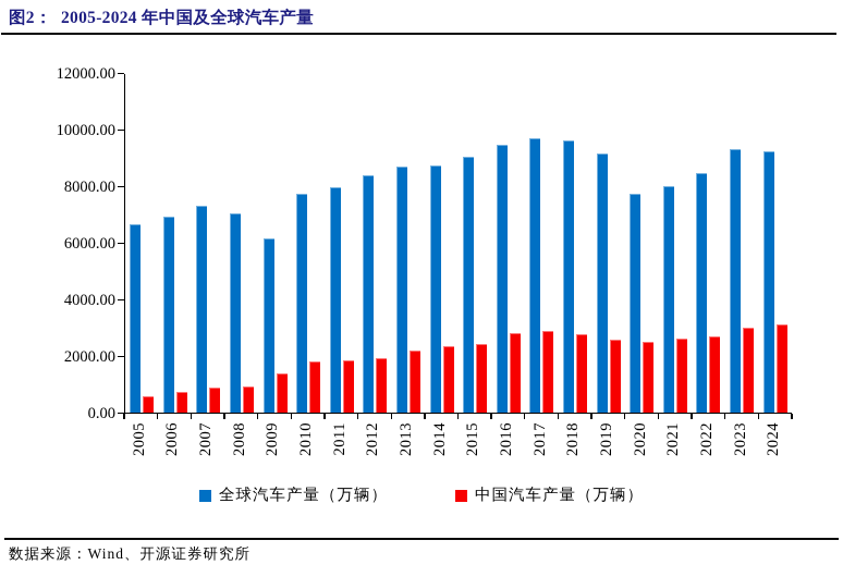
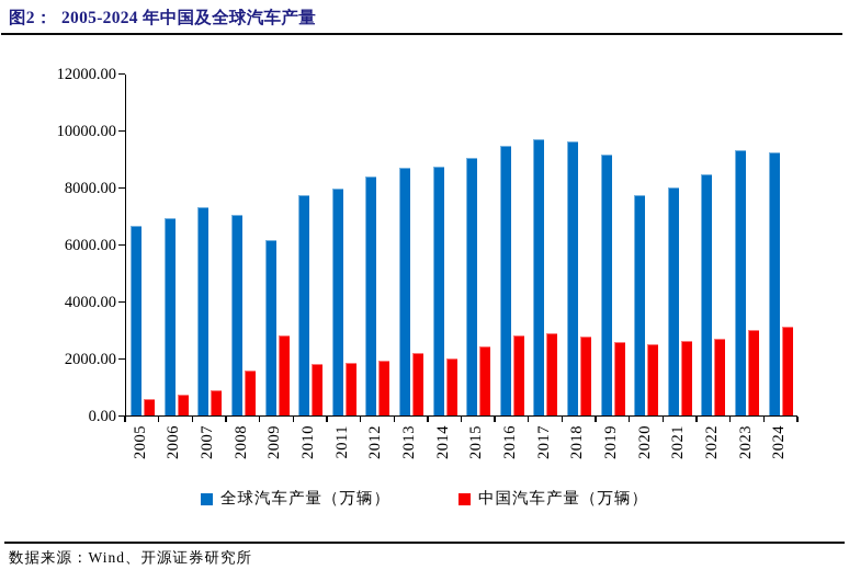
中国汽车产量（万辆）/2008: 900 -> 1600
中国汽车产量（万辆）/2009: 1400 -> 2800
中国汽车产量（万辆）/2014: 2400 -> 2000
